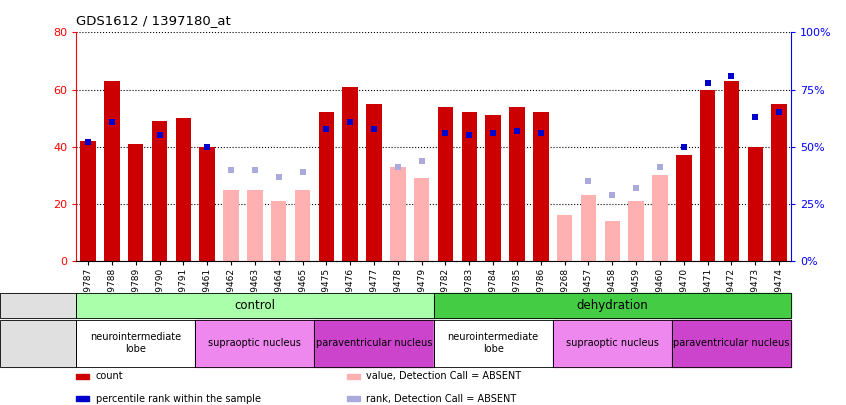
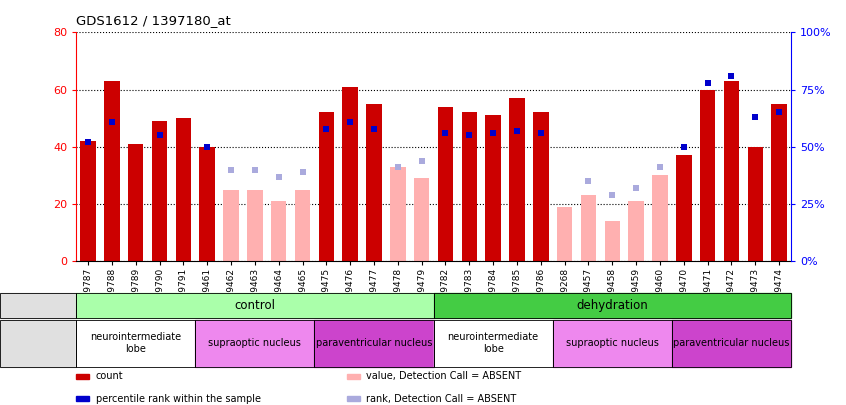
GSM69785: 54 -> 57
GSM69268: 16 -> 19
